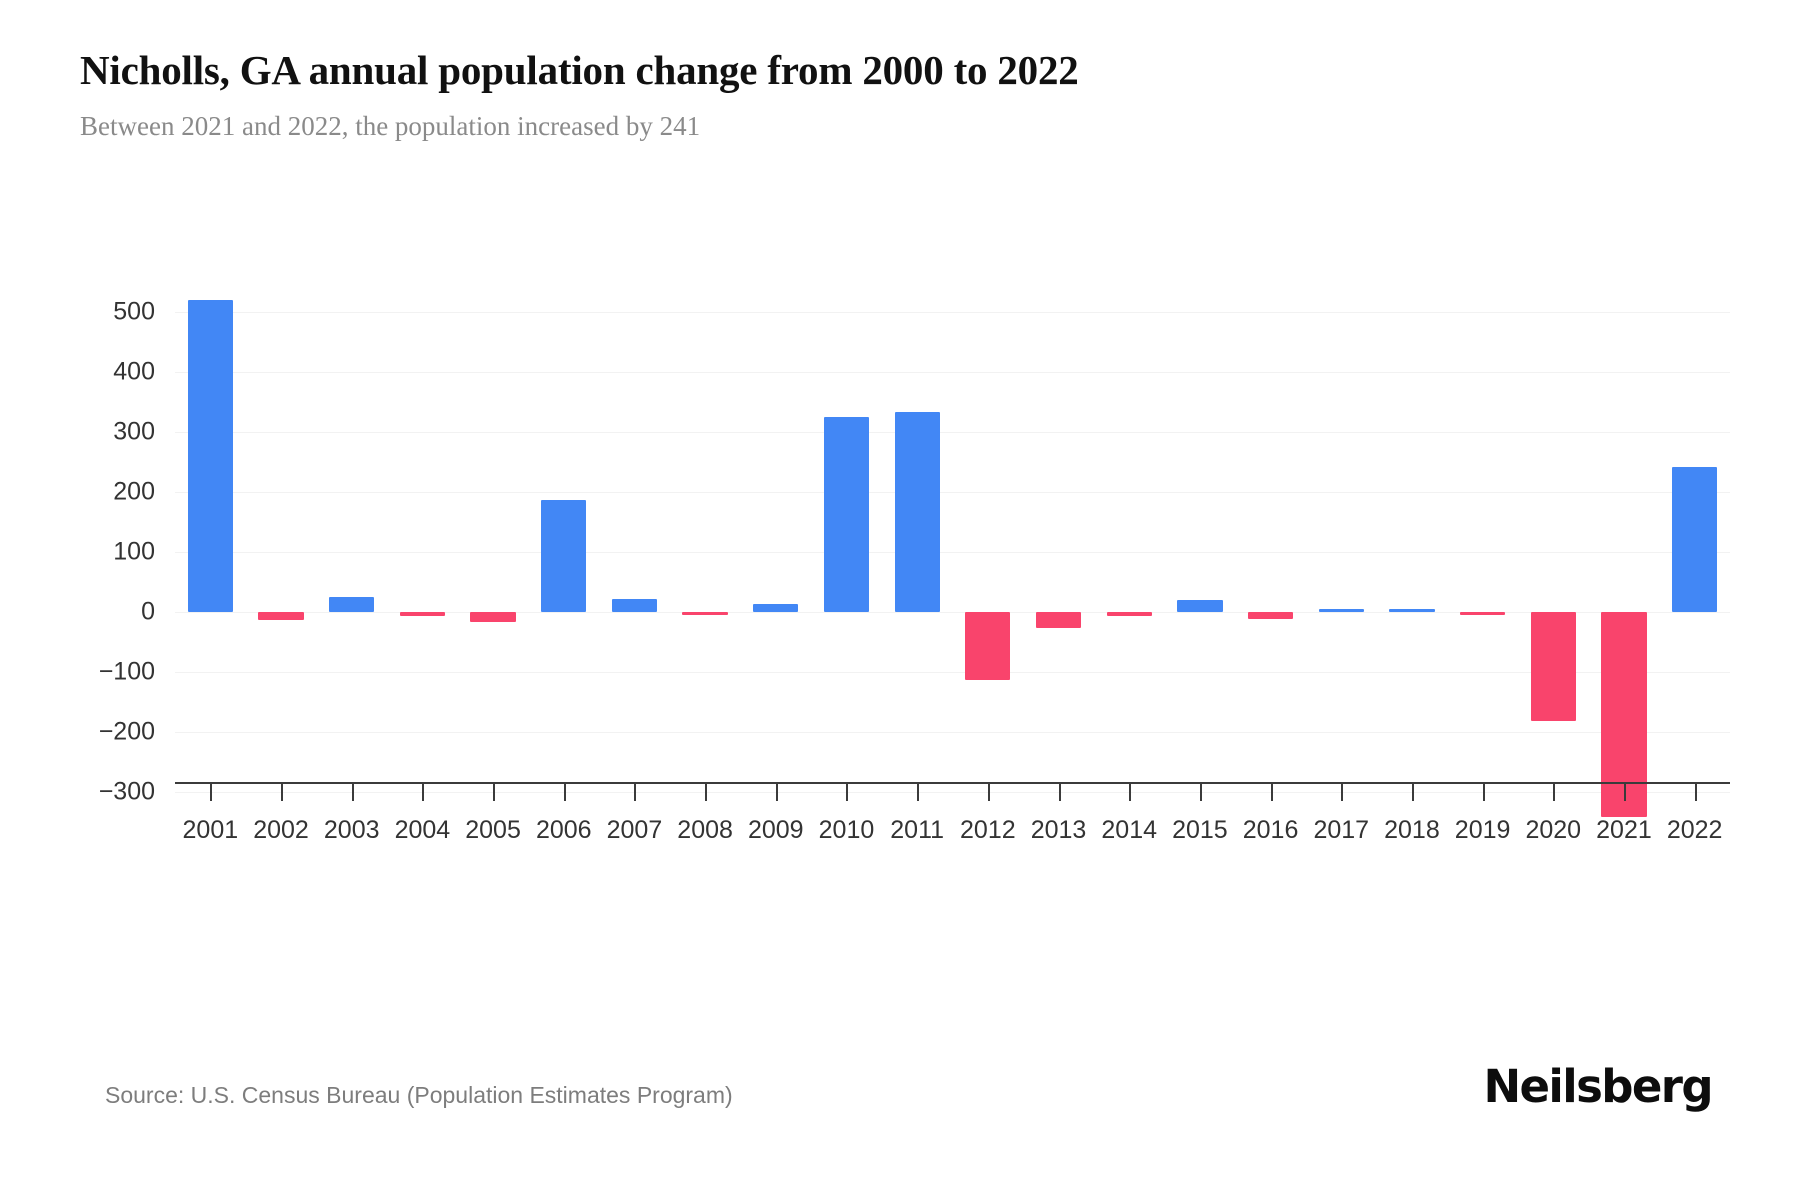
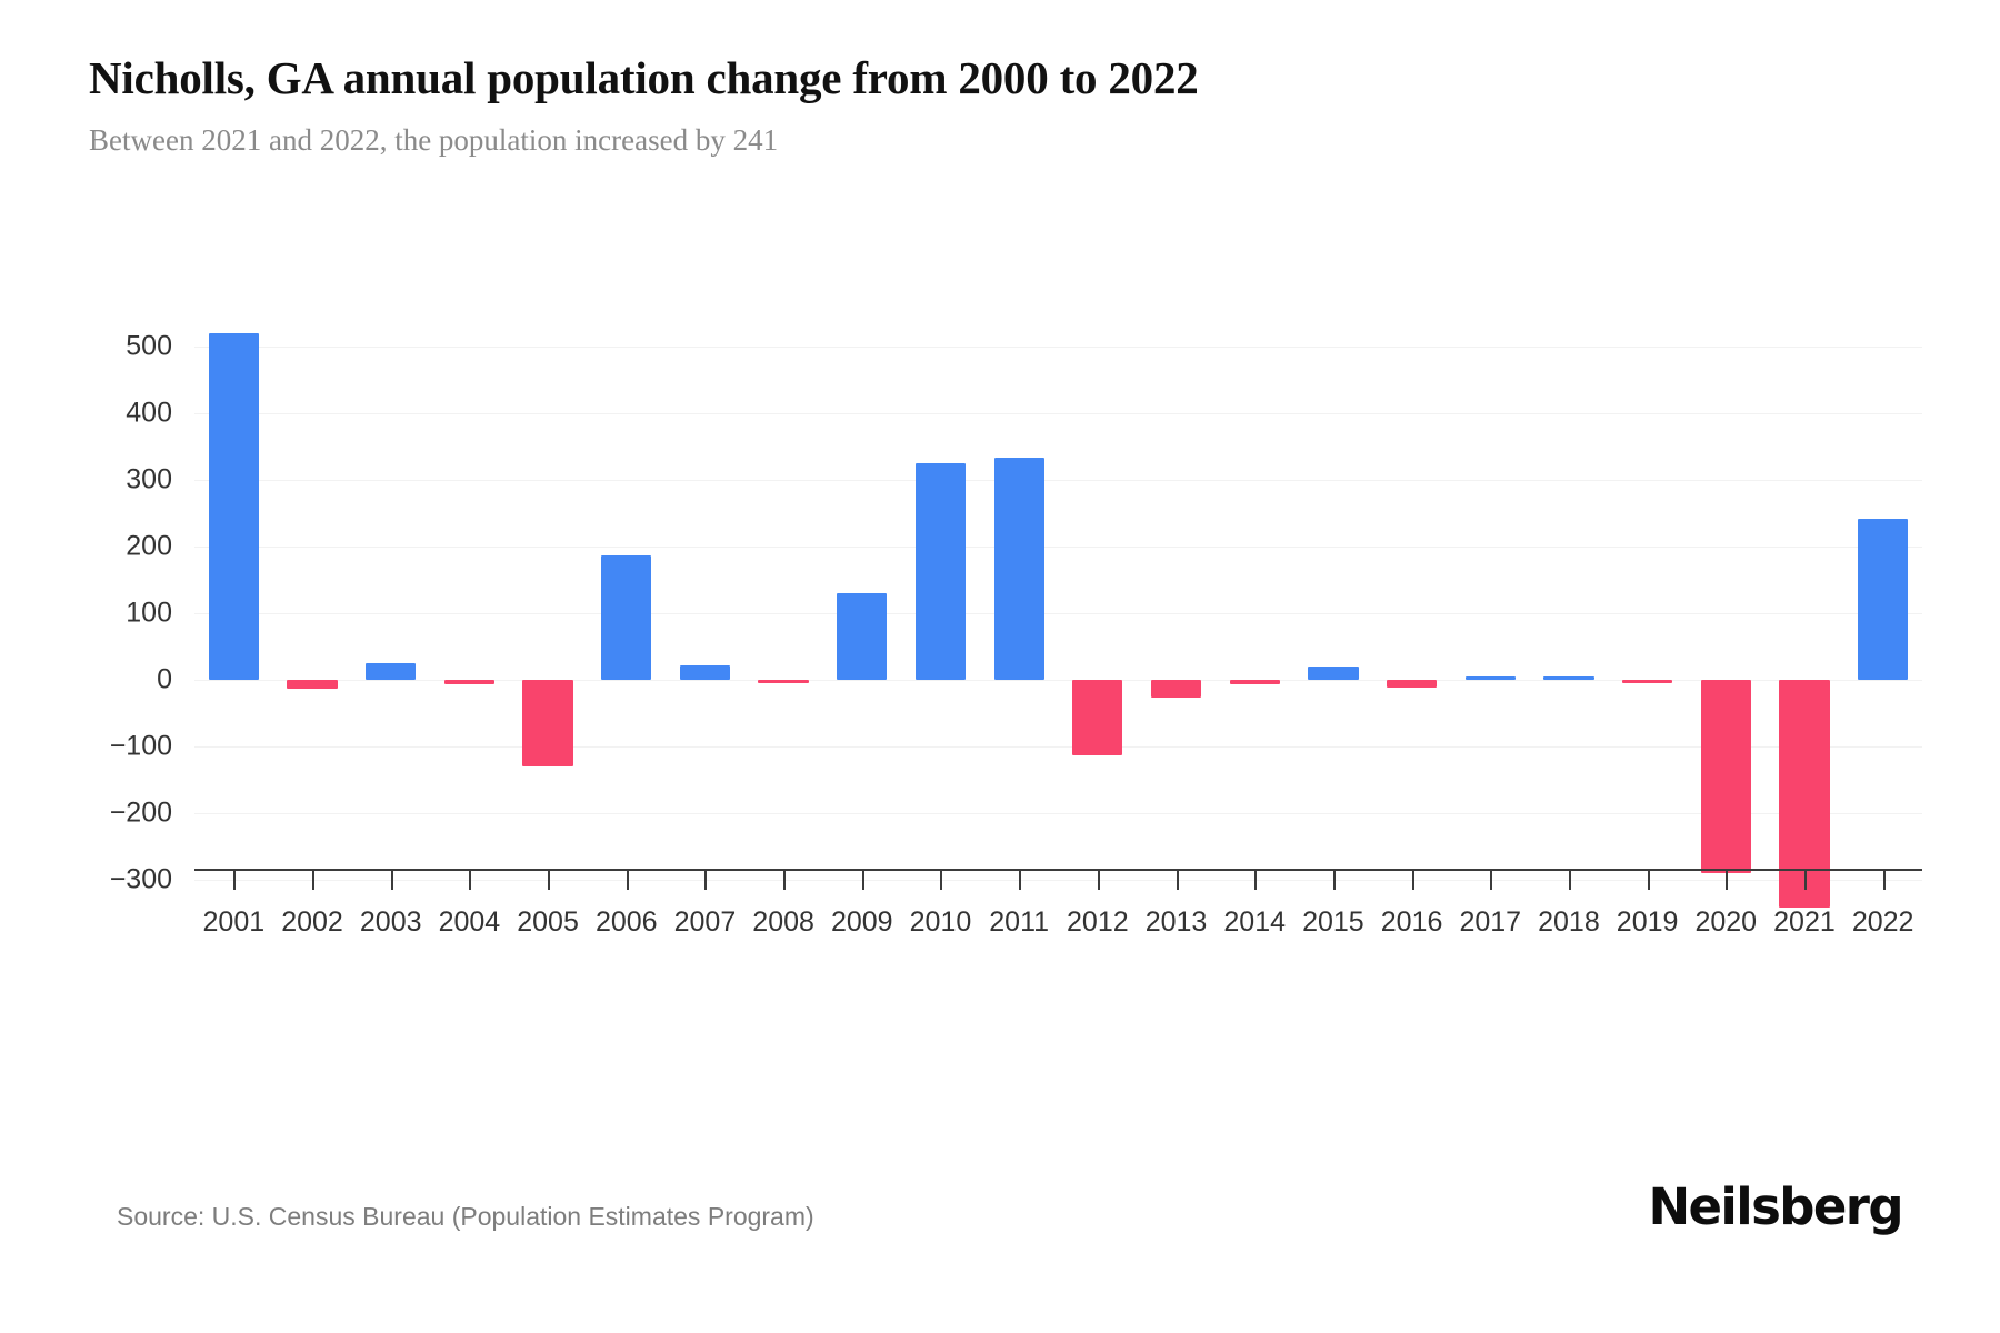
2005: -20 -> -130
2009: 10 -> 130
2020: -180 -> -290
